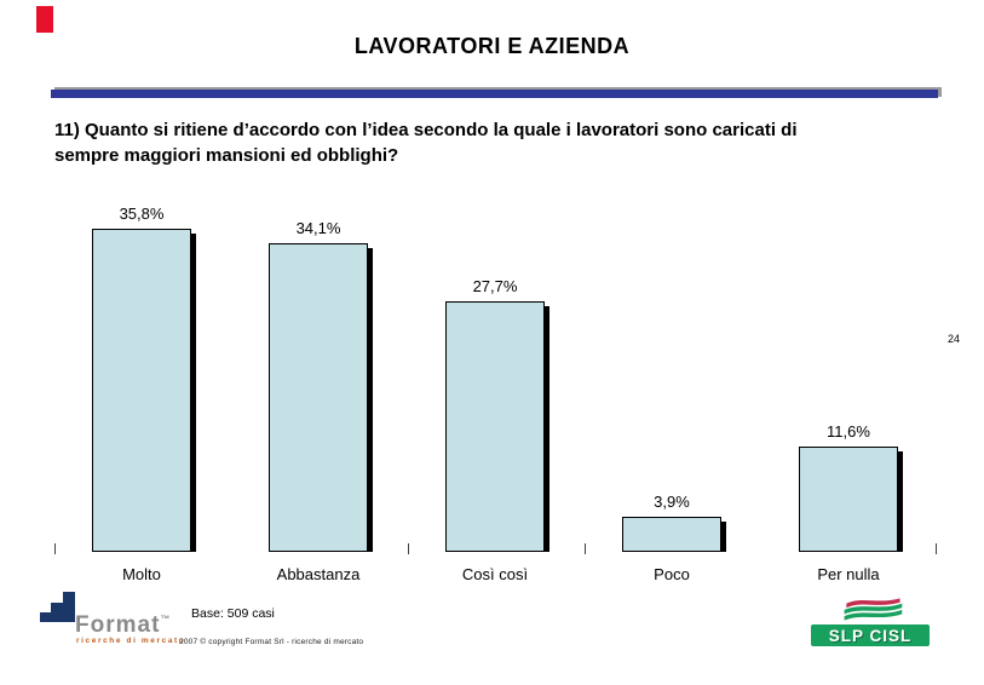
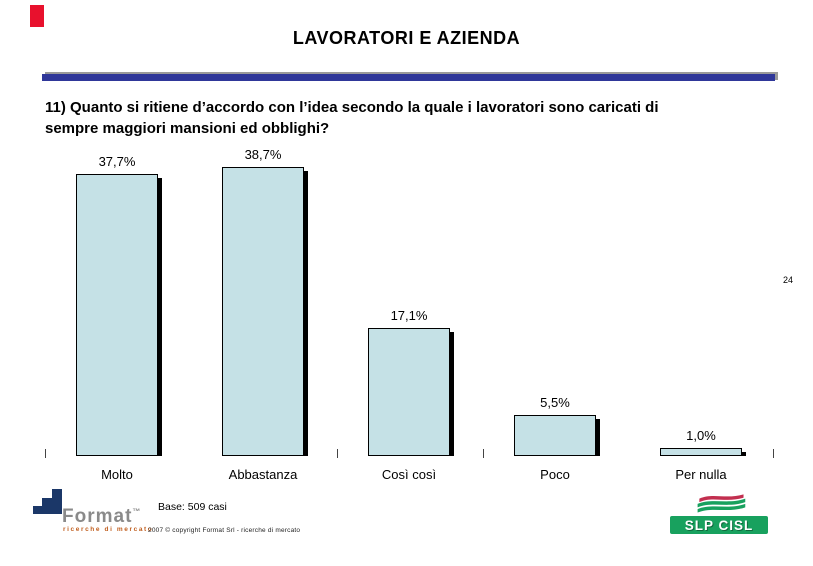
Molto: 35,8% -> 37,7%
Abbastanza: 34,1% -> 38,7%
Così così: 27,7% -> 17,1%
Poco: 3,9% -> 5,5%
Per nulla: 11,6% -> 1,0%
